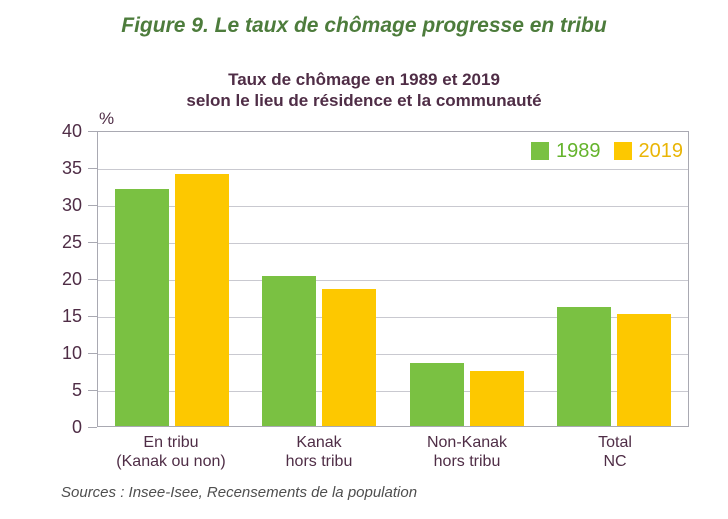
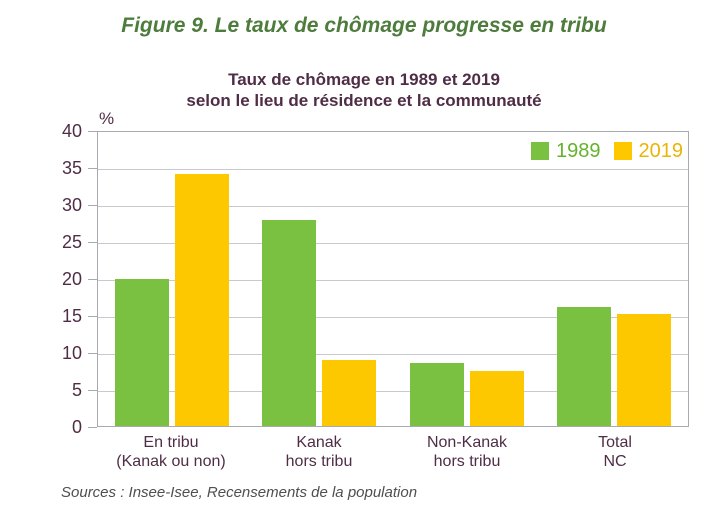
1989/En tribu (Kanak ou non): 32 -> 20
1989/Kanak hors tribu: 20 -> 28
2019/Kanak hors tribu: 19 -> 9
